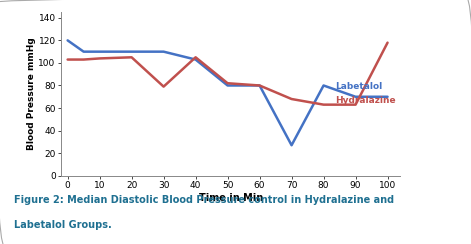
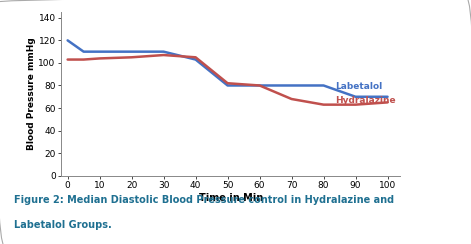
Hydralazine/30: 79 -> 107
Labetalol/70: 27 -> 80
Hydralazine/100: 118 -> 65
